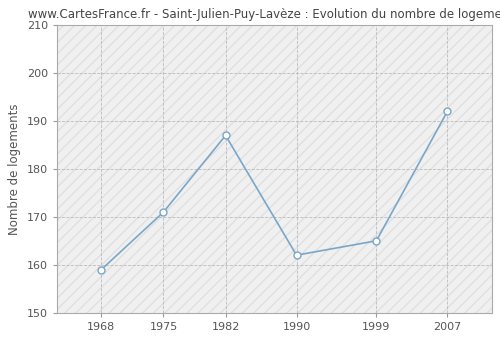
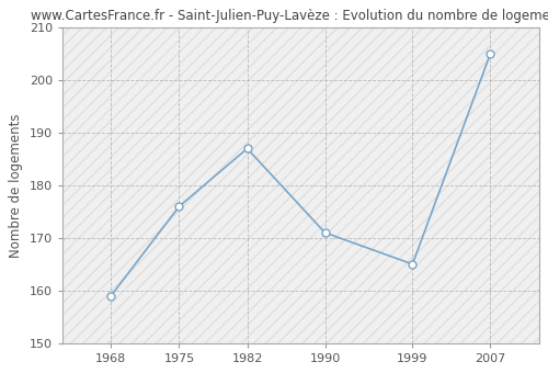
1975: 171 -> 176
1990: 162 -> 171
2007: 192 -> 205
